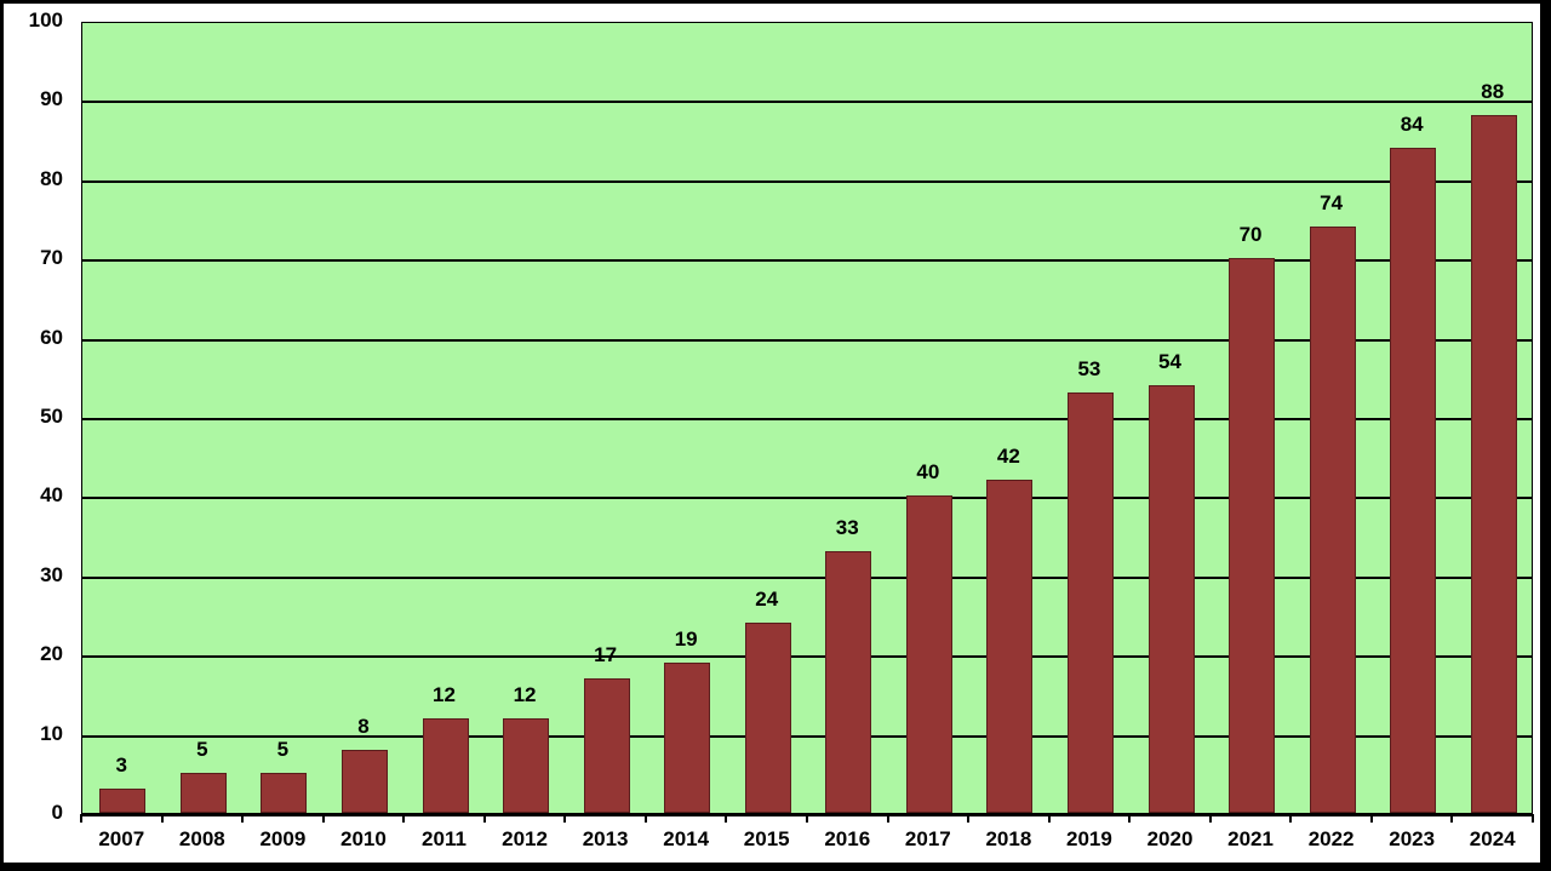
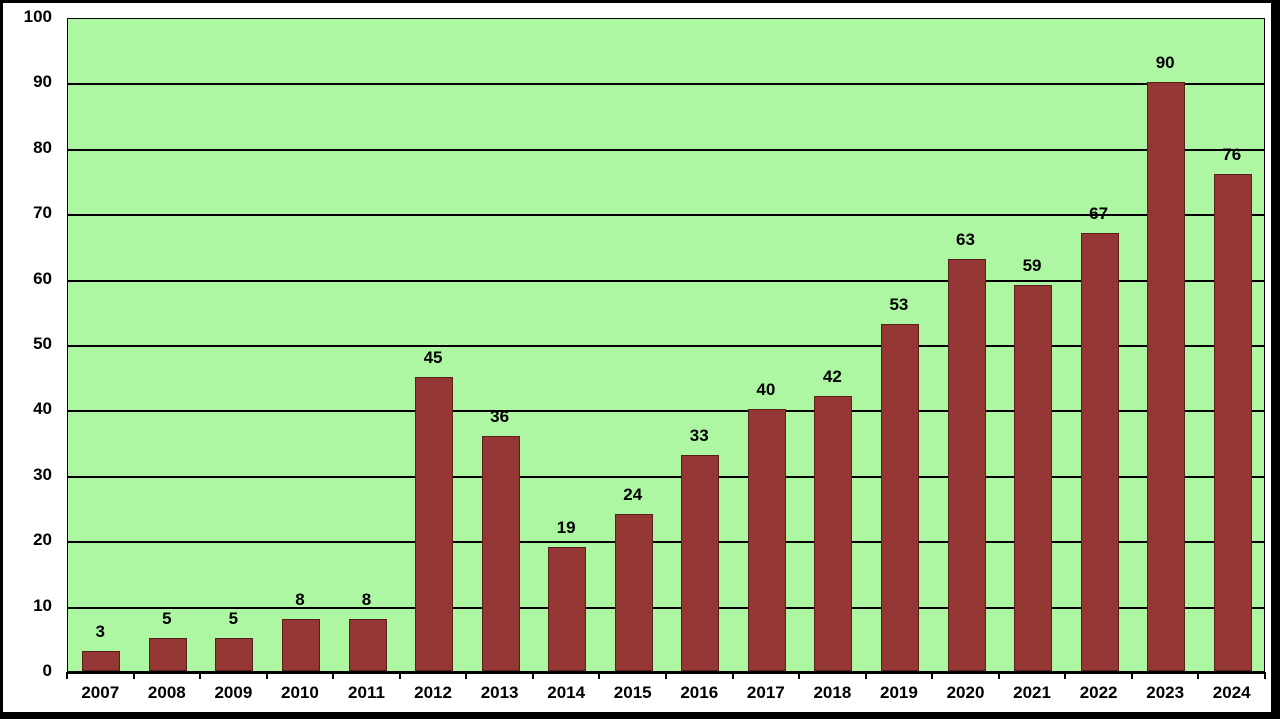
2011: 12 -> 8
2012: 12 -> 45
2013: 17 -> 36
2020: 54 -> 63
2021: 70 -> 59
2022: 74 -> 67
2023: 84 -> 90
2024: 88 -> 76
